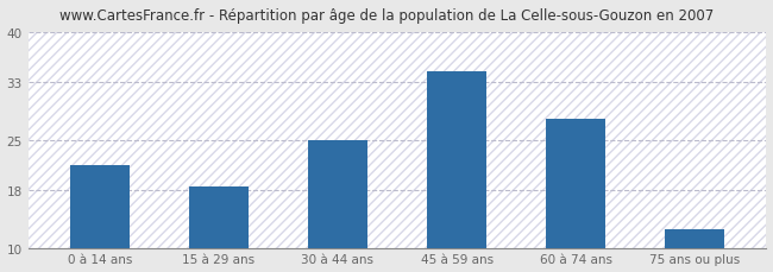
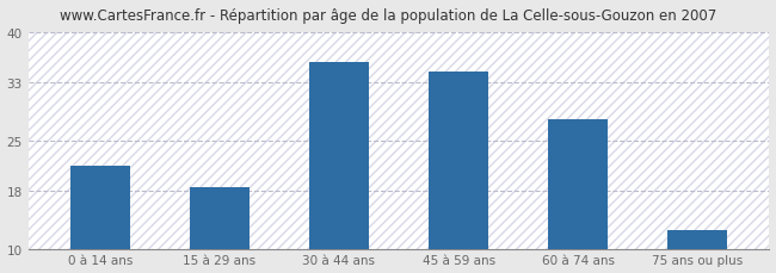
30 à 44 ans: 25.0 -> 35.8
